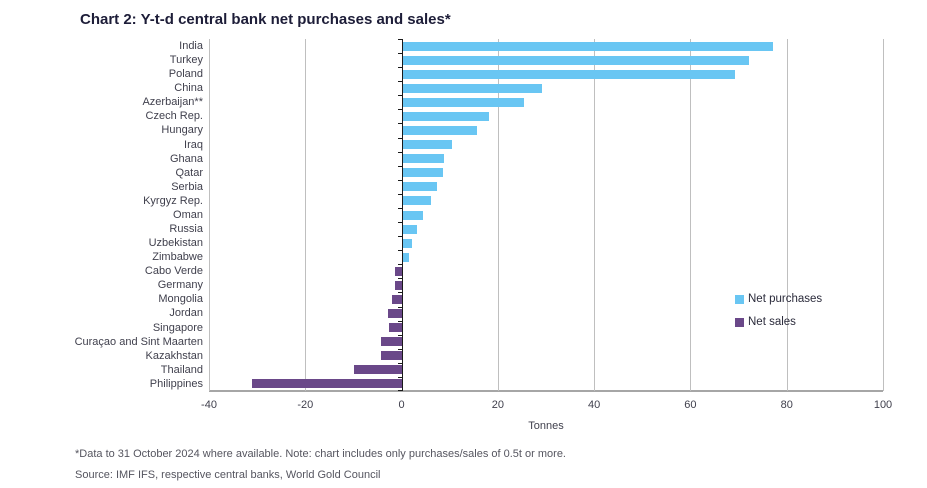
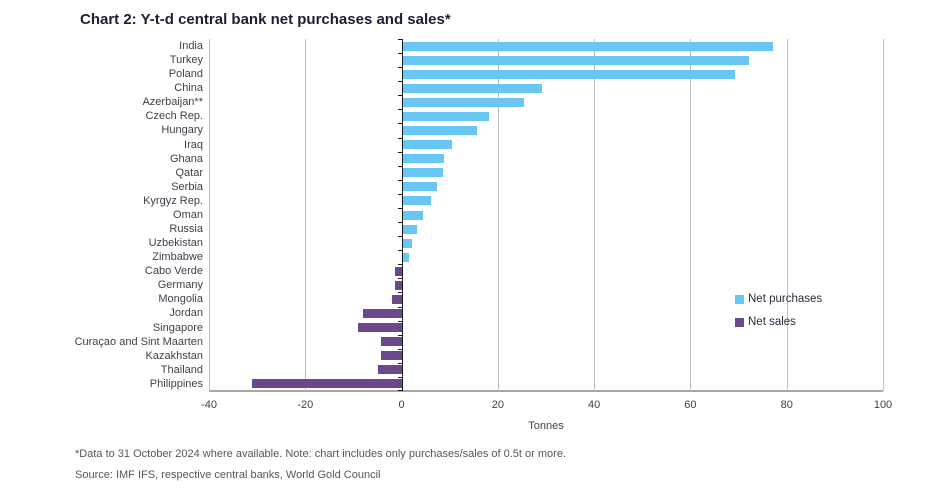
Jordan: -3 -> -8
Singapore: -3 -> -9
Thailand: -10 -> -5
